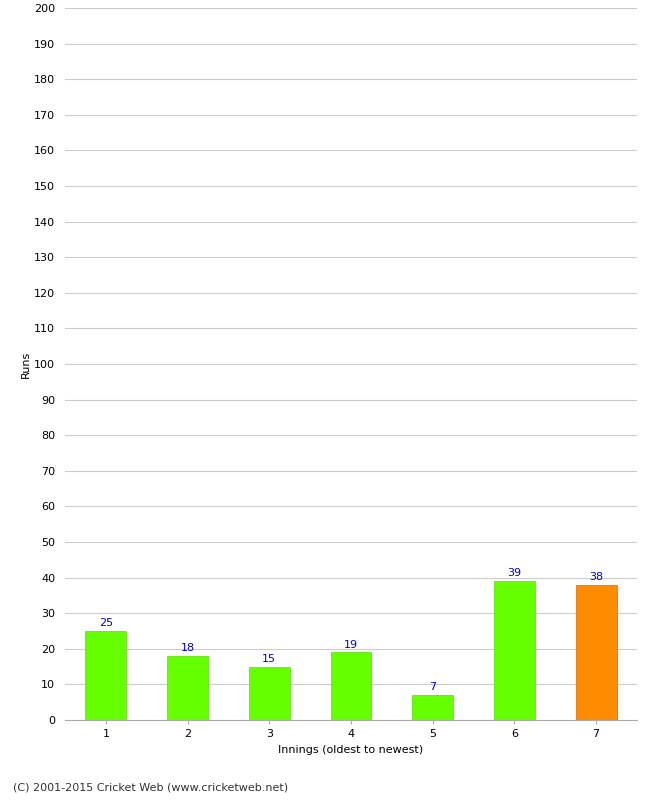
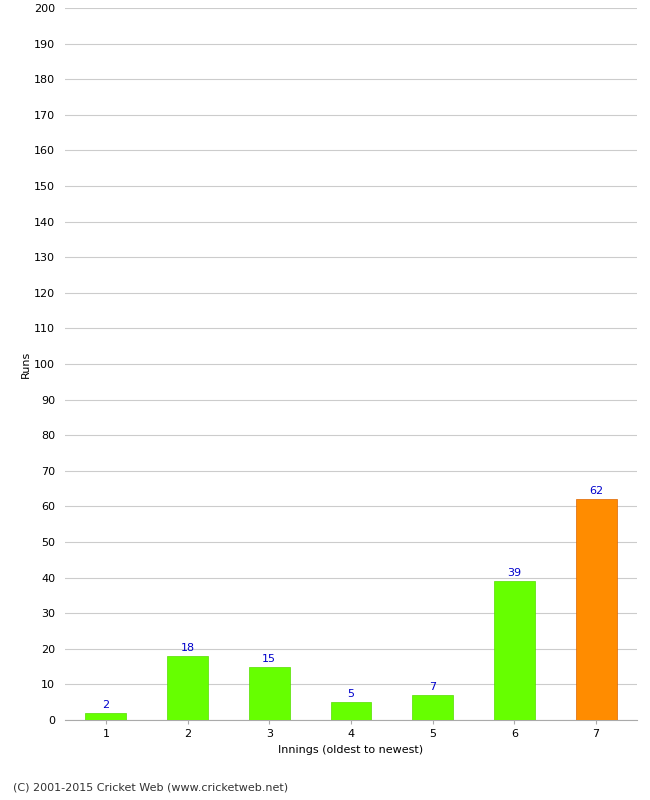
1: 25 -> 2
4: 19 -> 5
7: 38 -> 62
